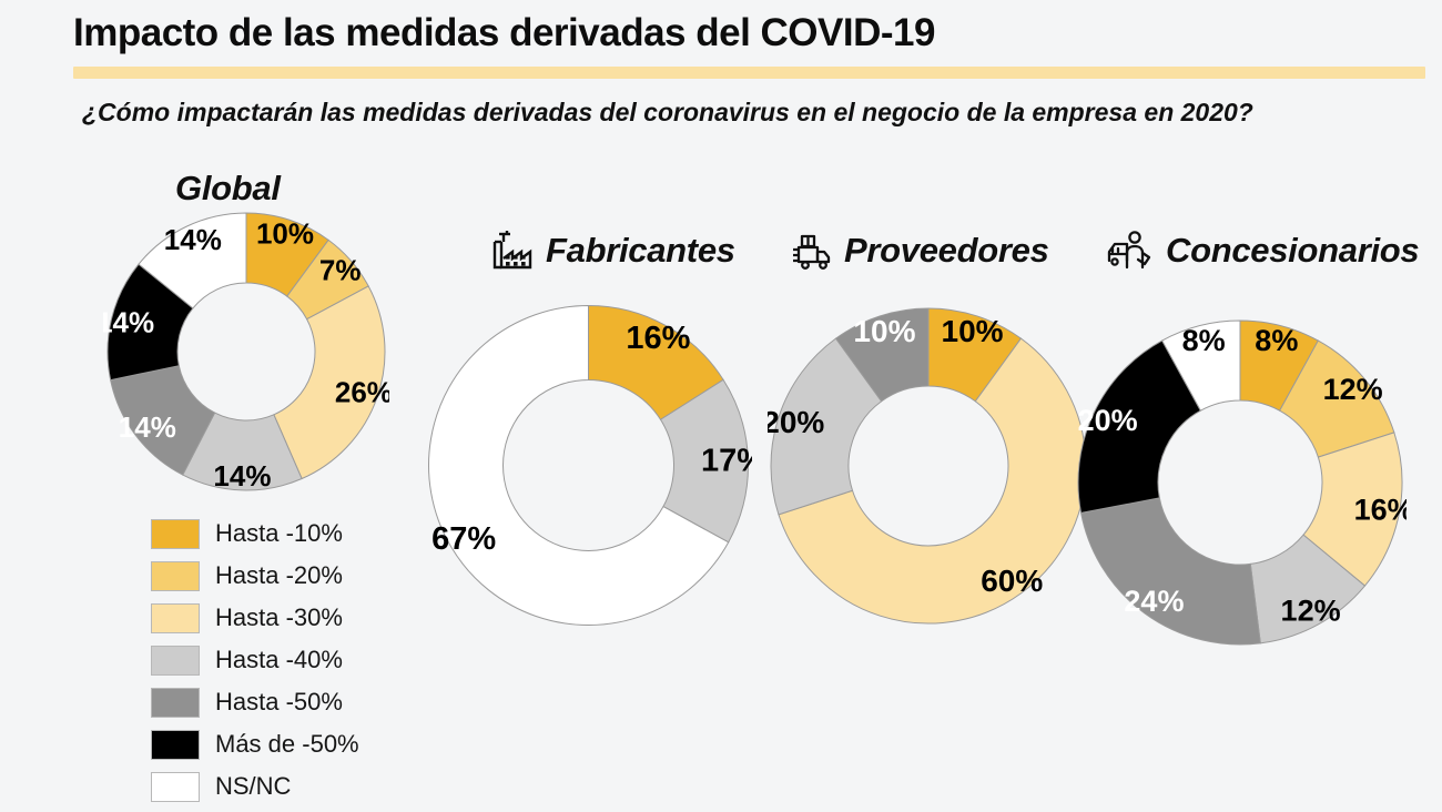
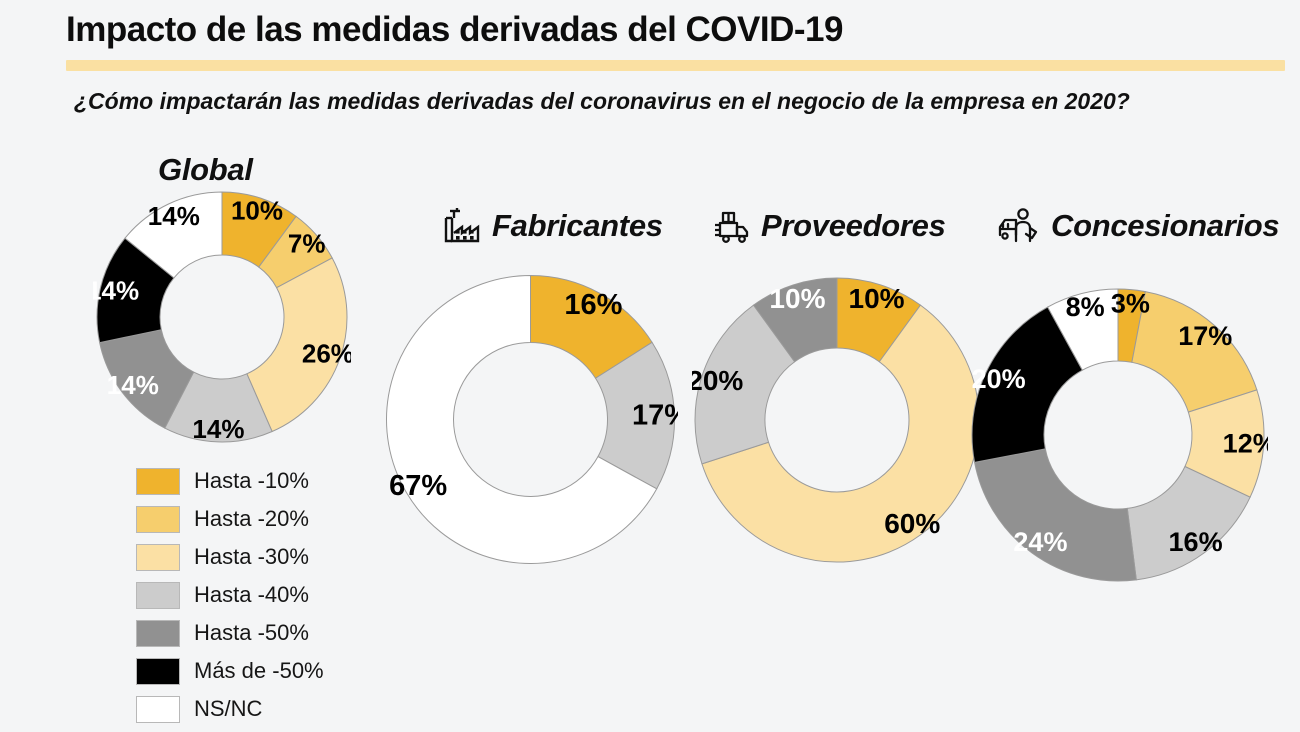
Concesionarios/Hasta -10%: 8% -> 3%
Concesionarios/Hasta -20%: 12% -> 17%
Concesionarios/Hasta -30%: 16% -> 12%
Concesionarios/Hasta -40%: 12% -> 16%
